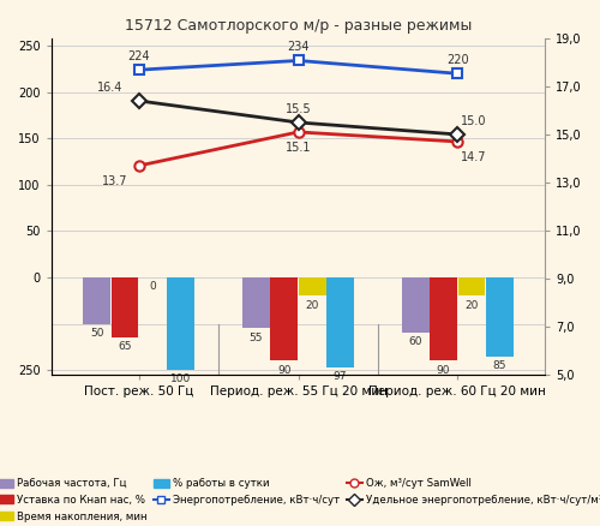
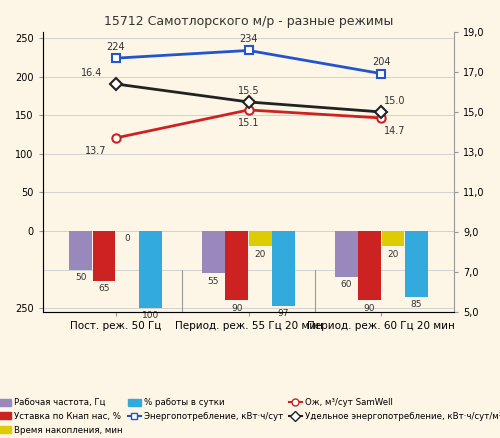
Энергопотребление, кВт·ч/сут/Период. реж. 60 Гц 20 мин: 220 -> 204
